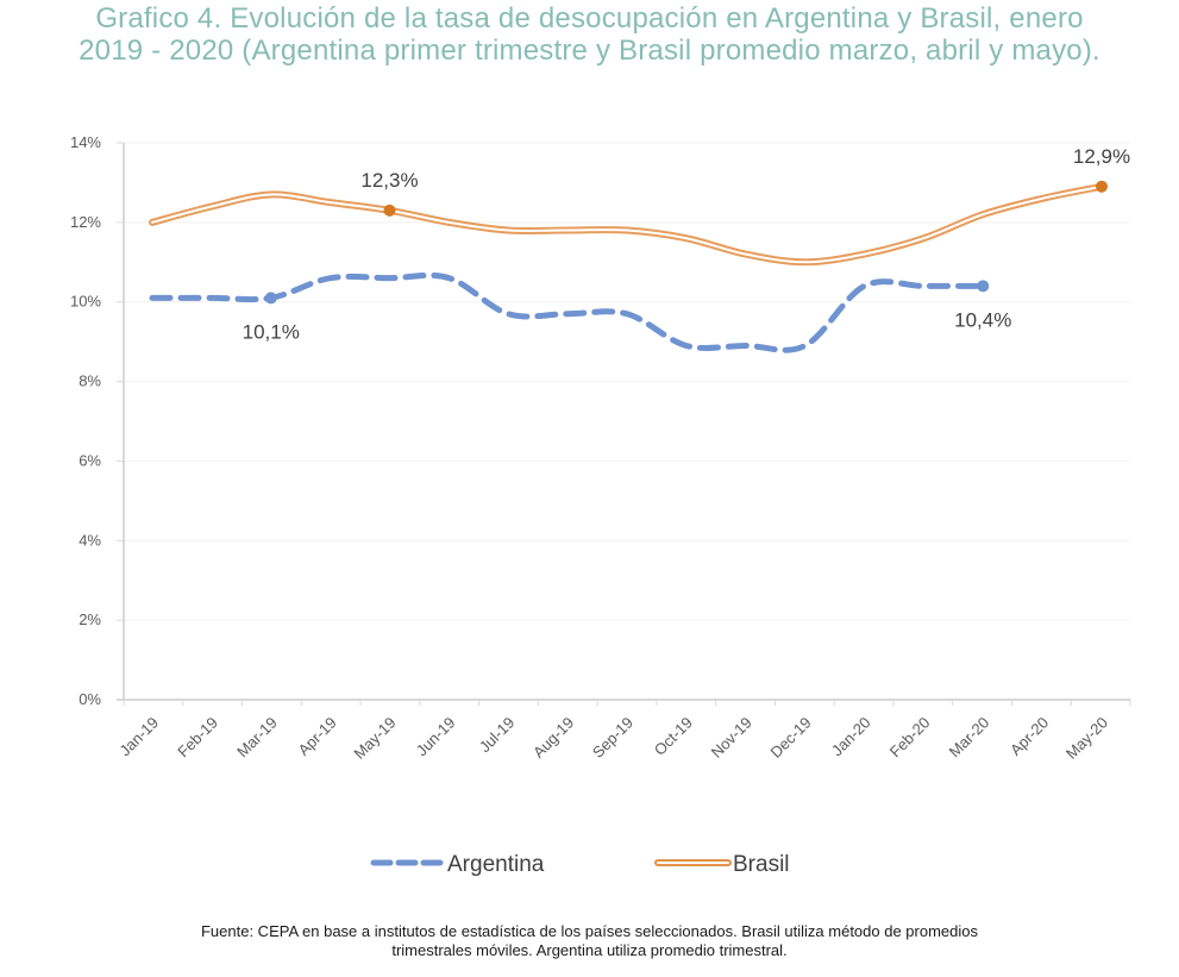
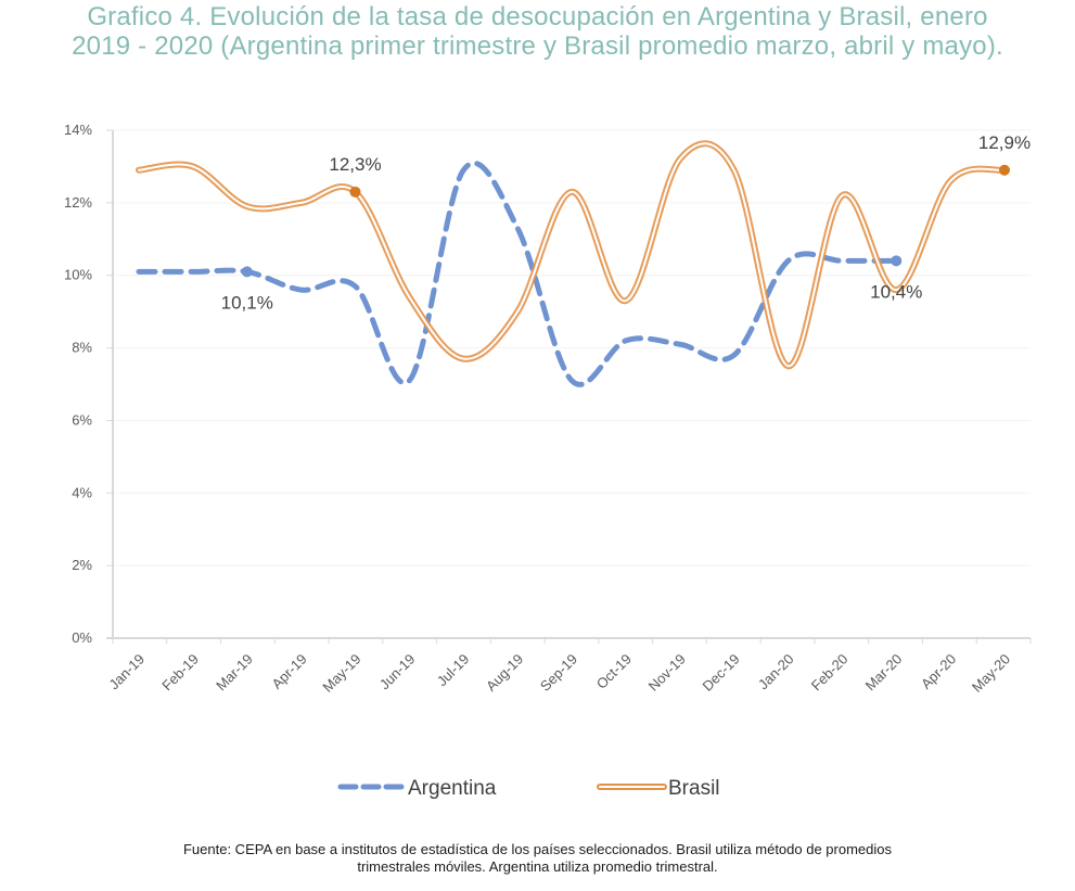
Brasil/Jan-19: 12.0% -> 12.9%
Brasil/Feb-19: 12.4% -> 13.0%
Brasil/Mar-19: 12.7% -> 11.9%
Argentina/Apr-19: 10.6% -> 9.6%
Brasil/Apr-19: 12.5% -> 12.0%
Argentina/May-19: 10.6% -> 9.7%
Argentina/Jun-19: 10.6% -> 7.1%
Brasil/Jun-19: 12.0% -> 9.4%
Argentina/Jul-19: 9.7% -> 12.9%
Brasil/Jul-19: 11.8% -> 7.7%
Argentina/Aug-19: 9.7% -> 11.3%
Brasil/Aug-19: 11.8% -> 9.0%
Argentina/Sep-19: 9.7% -> 7.1%
Brasil/Sep-19: 11.8% -> 12.3%
Argentina/Oct-19: 8.9% -> 8.2%
Brasil/Oct-19: 11.6% -> 9.3%
Argentina/Nov-19: 8.9% -> 8.1%
Brasil/Nov-19: 11.2% -> 13.2%
Argentina/Dec-19: 8.9% -> 7.8%
Brasil/Dec-19: 11.0% -> 12.9%
Brasil/Jan-20: 11.2% -> 7.5%
Brasil/Feb-20: 11.6% -> 12.2%
Brasil/Mar-20: 12.2% -> 9.6%
